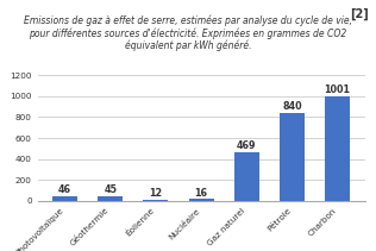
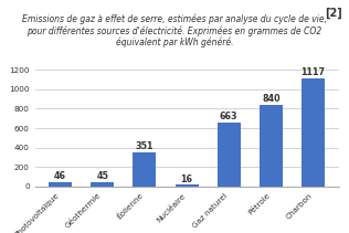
Éolienne: 12 -> 351
Gaz naturel: 469 -> 663
Charbon: 1001 -> 1117
